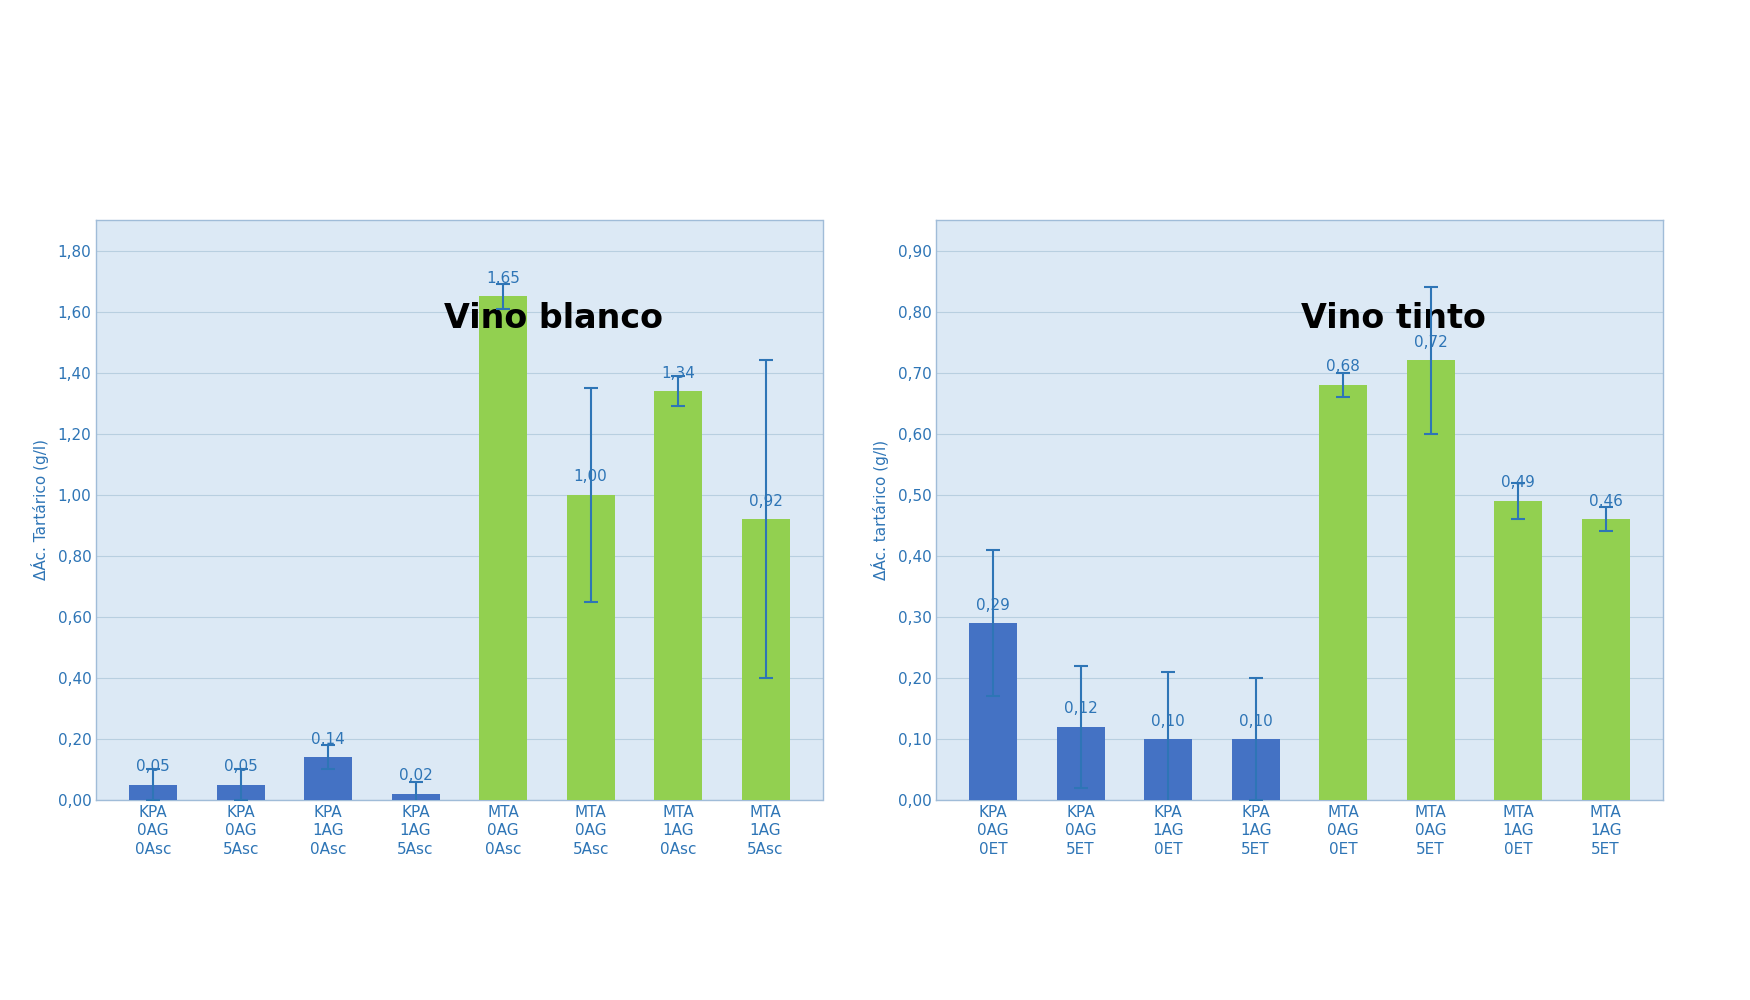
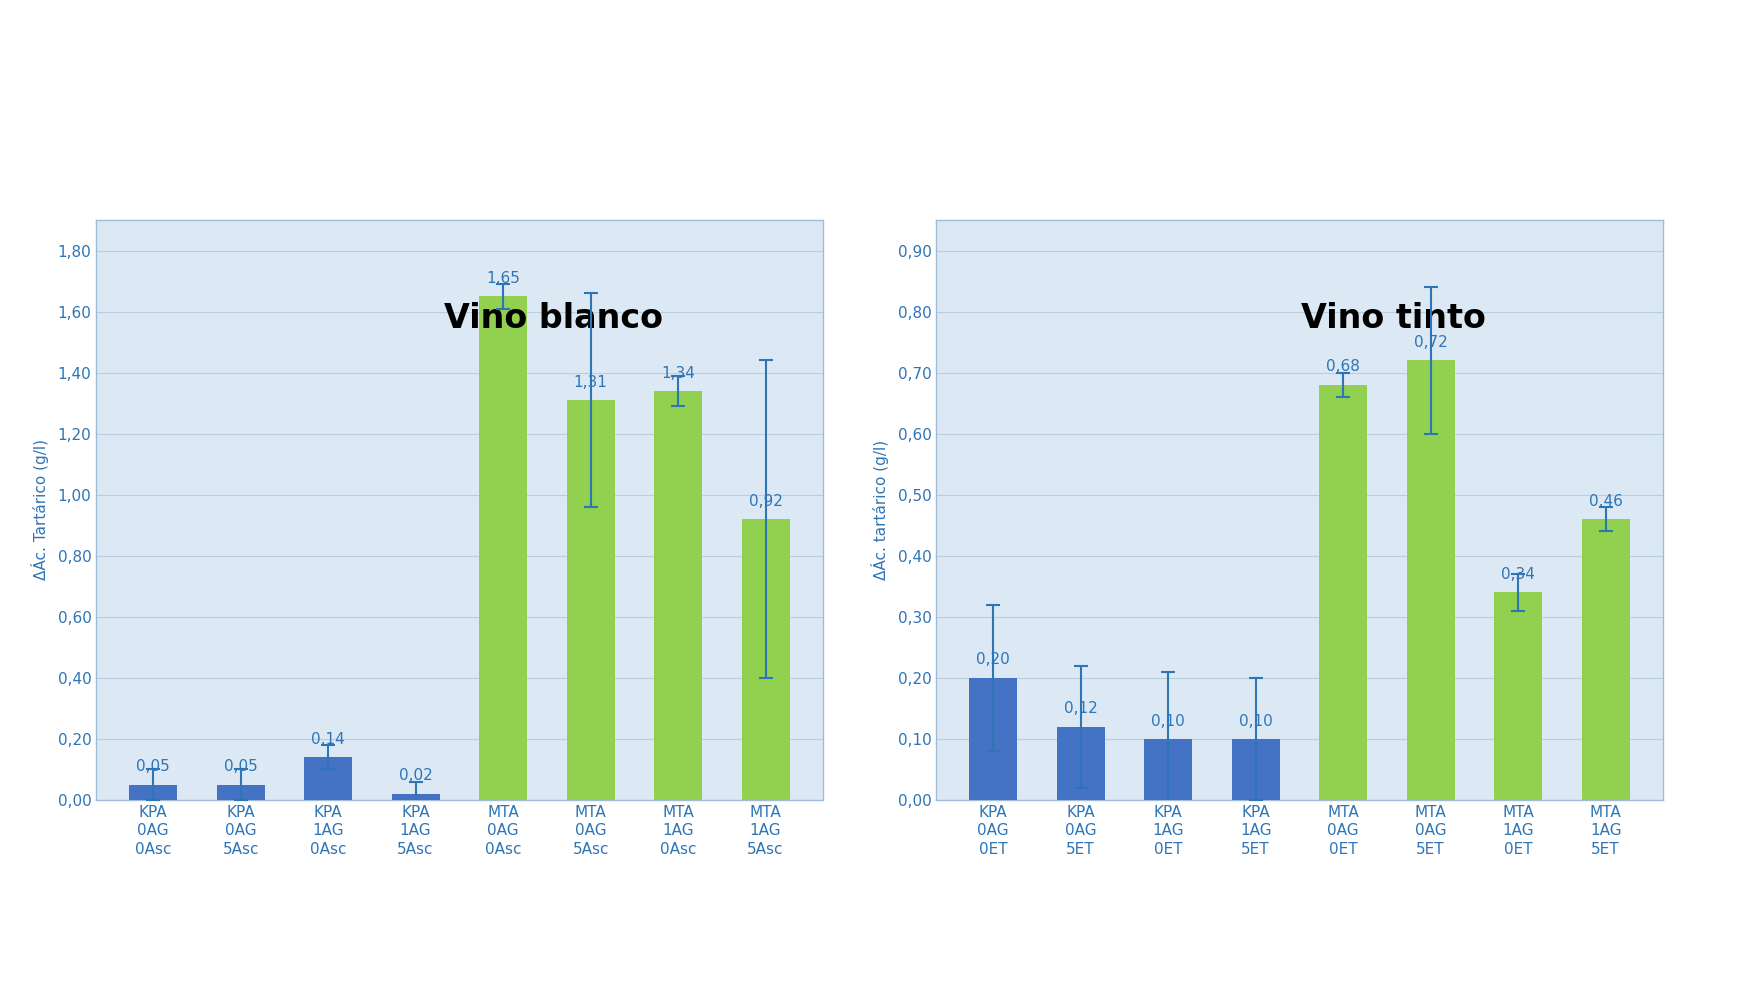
MTA 0AG 5Asc: 1,00 -> 1,31
KPA 0AG 0ET: 0,29 -> 0,20
MTA 1AG 0ET: 0,49 -> 0,34
